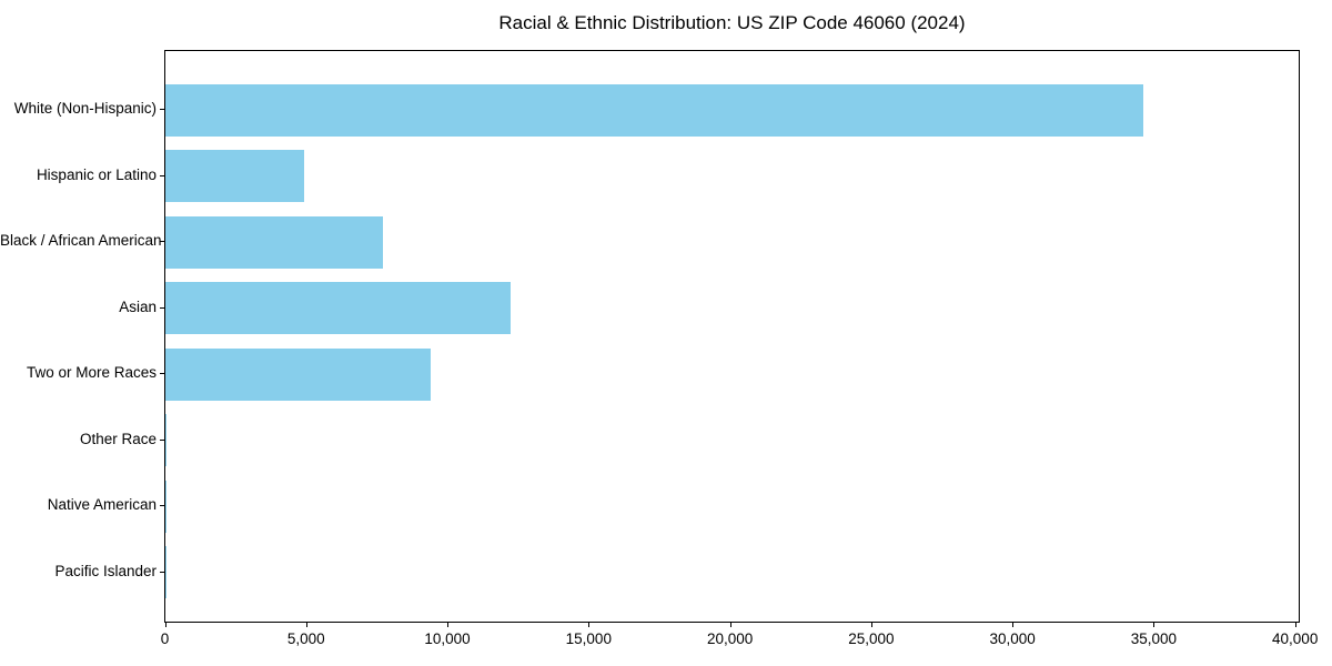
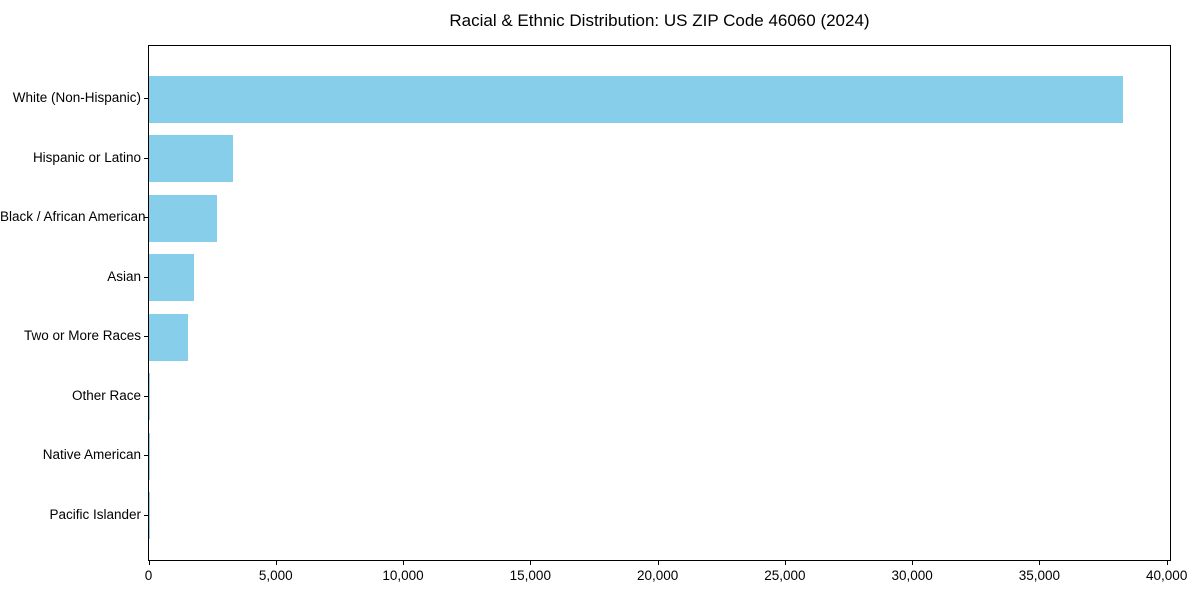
White (Non-Hispanic): 34600 -> 38200
Hispanic or Latino: 4900 -> 3300
Black / African American: 7700 -> 2700
Asian: 12200 -> 1800
Two or More Races: 9400 -> 1500
